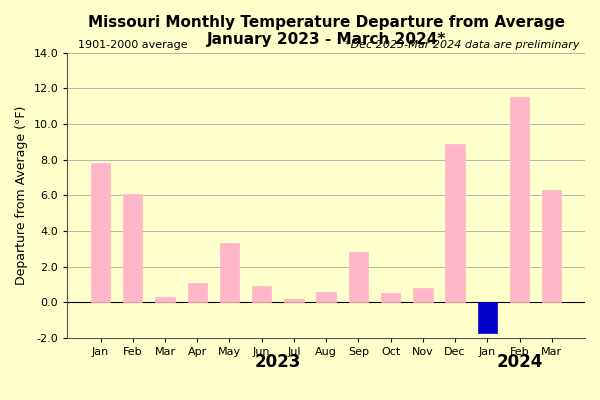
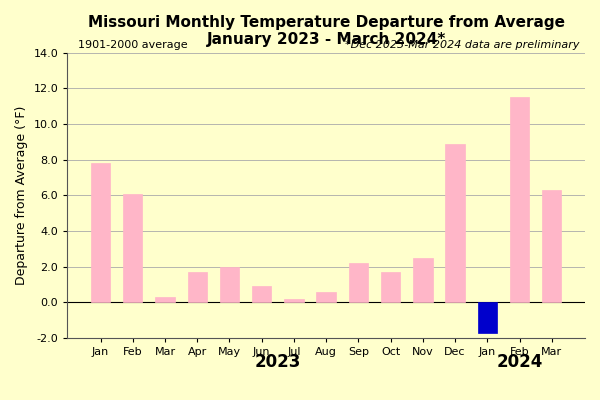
Apr: 1.1 -> 1.7
May: 3.3 -> 2.0
Sep: 2.8 -> 2.2
Oct: 0.5 -> 1.7
Nov: 0.8 -> 2.5
